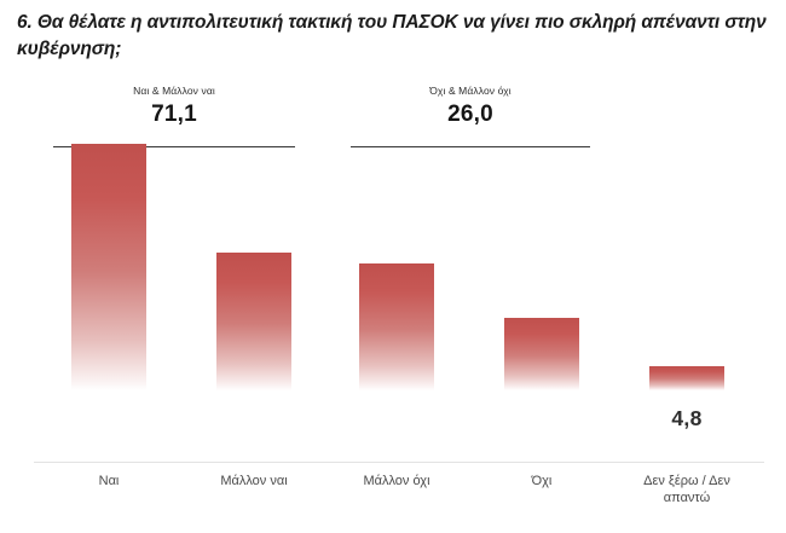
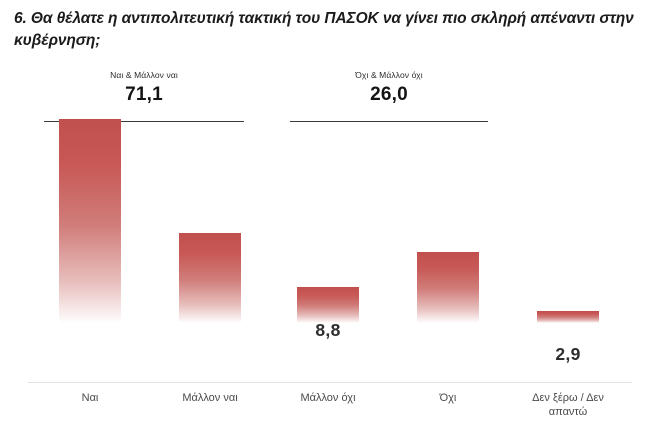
Μάλλον ναι: 27,5 -> 21,8
Μάλλον όχι: 25,3 -> 8,8
Όχι: 14,4 -> 17,2
Δεν ξέρω / Δεν απαντώ: 4,8 -> 2,9
